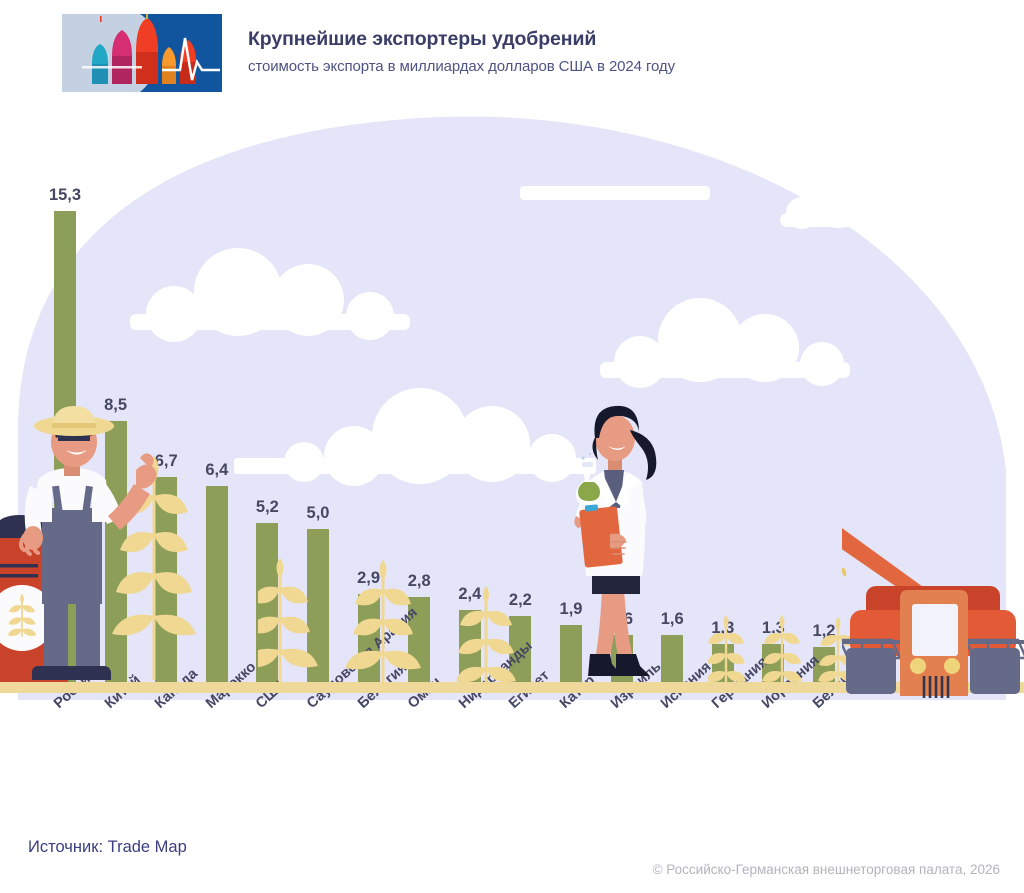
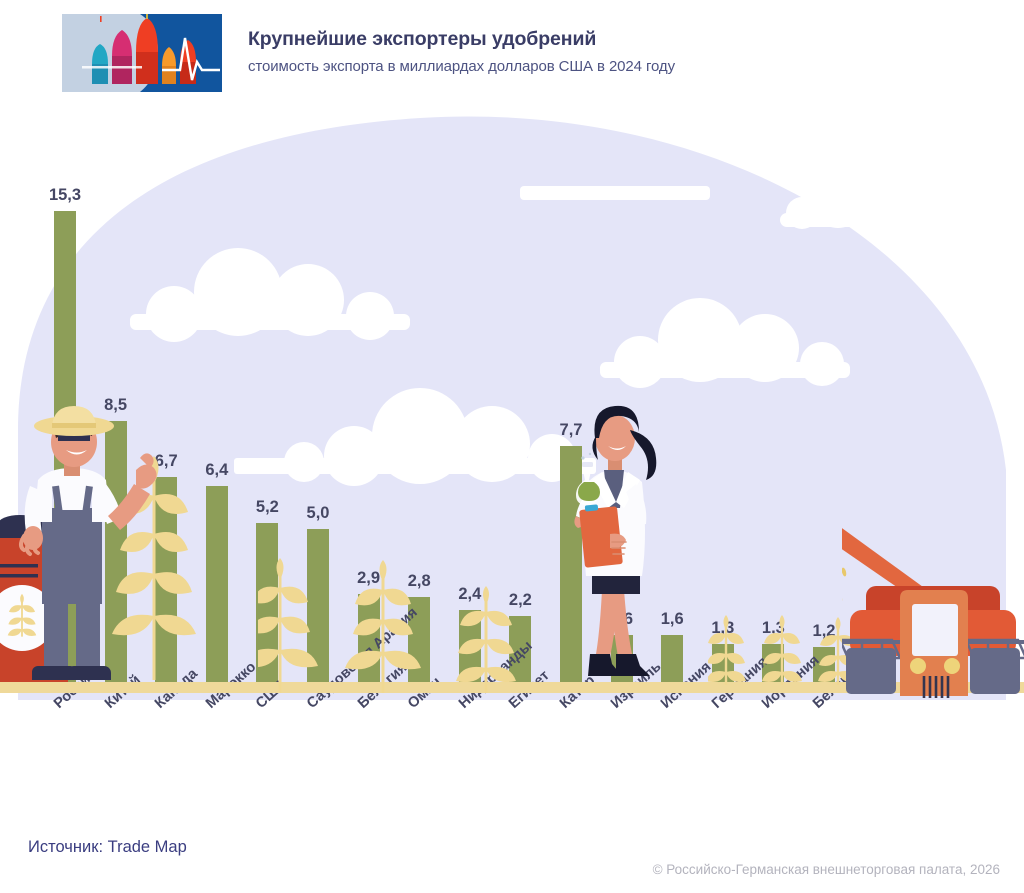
Катар: 1,9 -> 7,7
